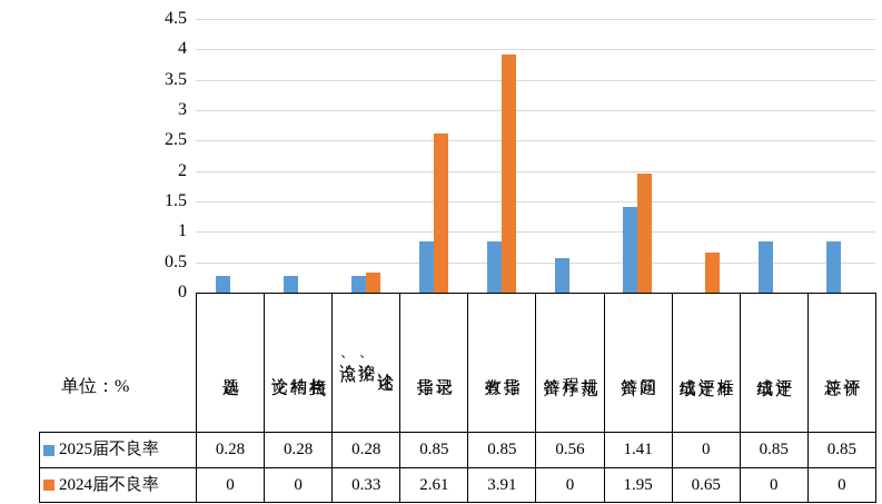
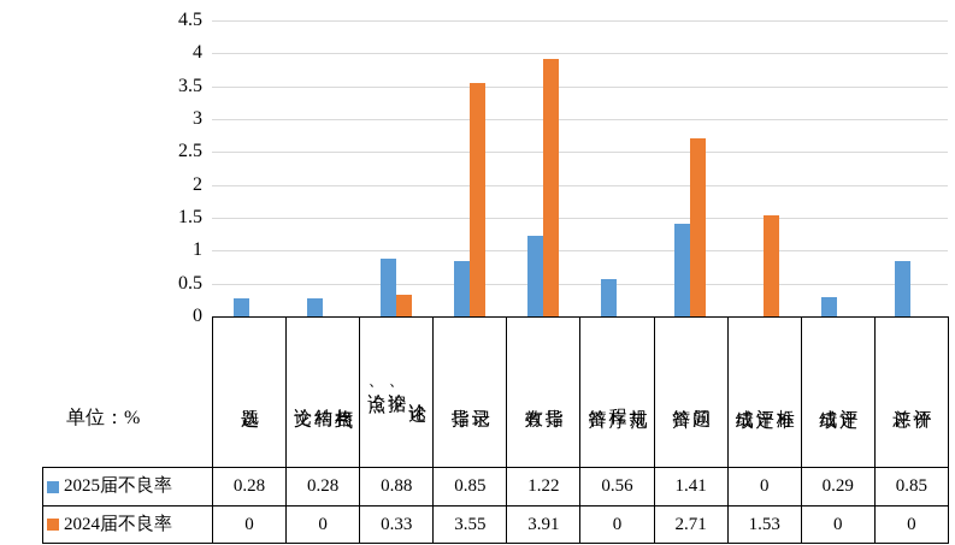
2025届不良率/论点、 论据、 论述: 0.28 -> 0.88
2024届不良率/指导 记录: 2.61 -> 3.55
2025届不良率/有效 指导: 0.85 -> 1.22
2024届不良率/答辩 问题: 1.95 -> 2.71
2024届不良率/成绩 评定 标准: 0.65 -> 1.53
2025届不良率/成绩 评定: 0.85 -> 0.29
